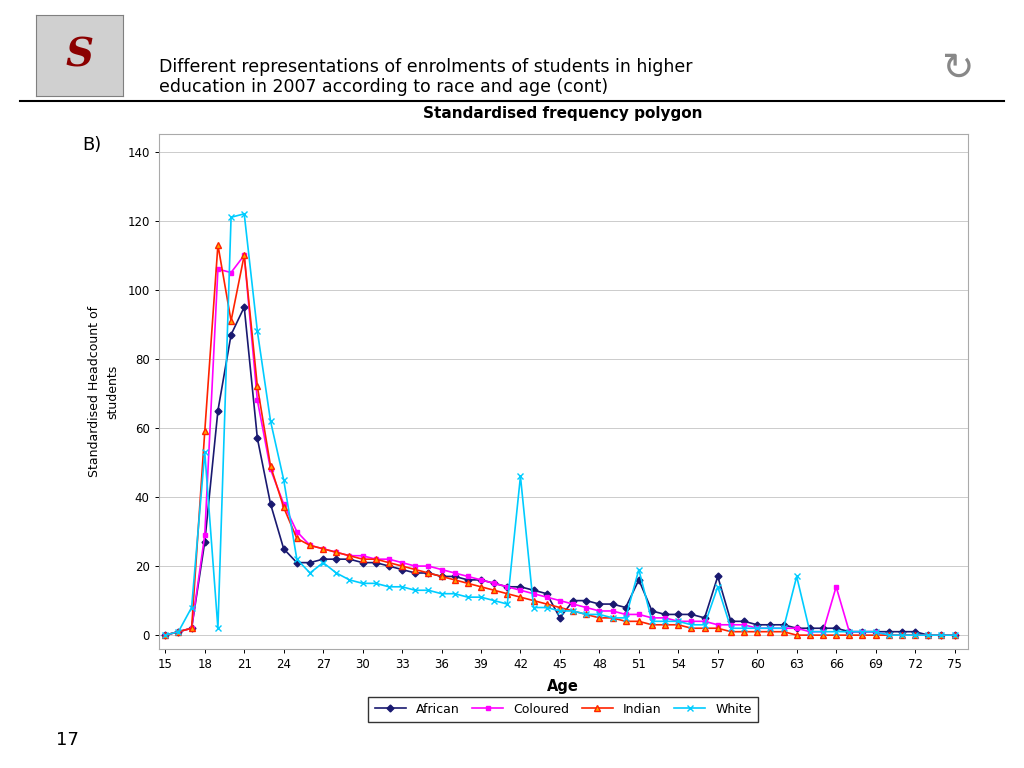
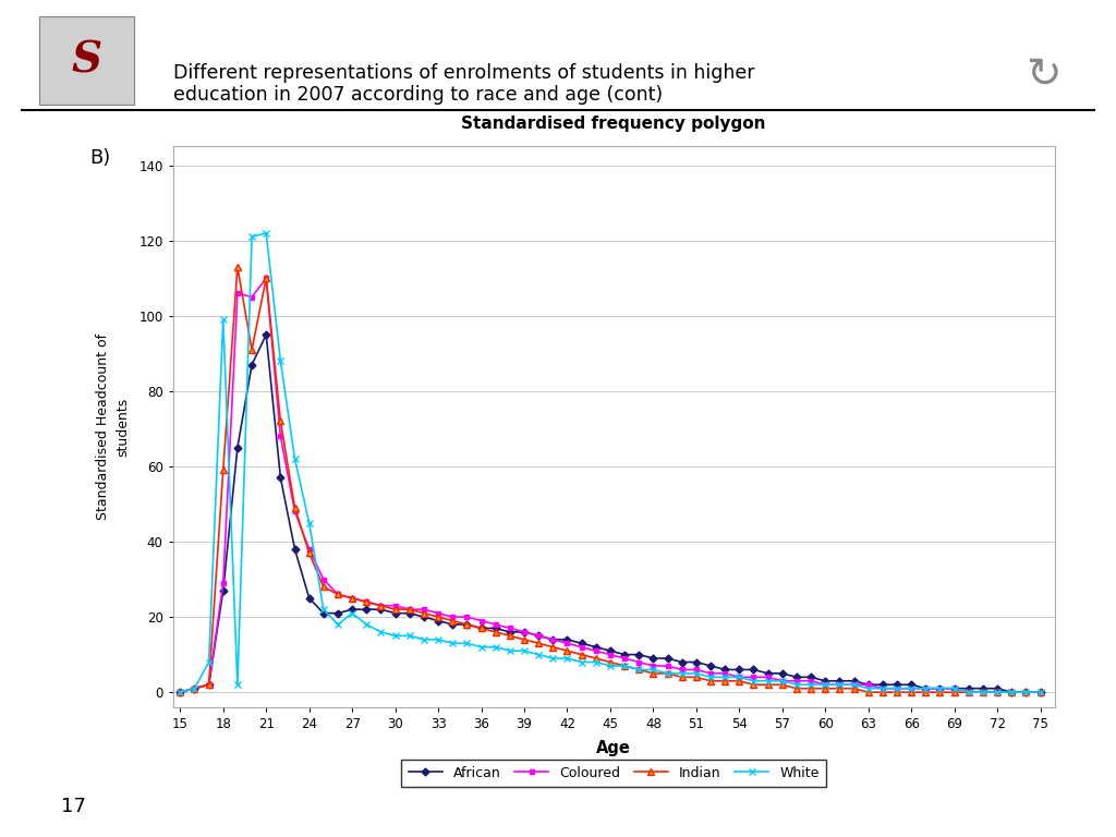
White/18: 53 -> 99
White/42: 46 -> 9
African/45: 5 -> 11
African/51: 16 -> 8
White/51: 19 -> 5
African/57: 17 -> 5
White/57: 14 -> 3
White/63: 17 -> 1
Coloured/66: 14 -> 1
